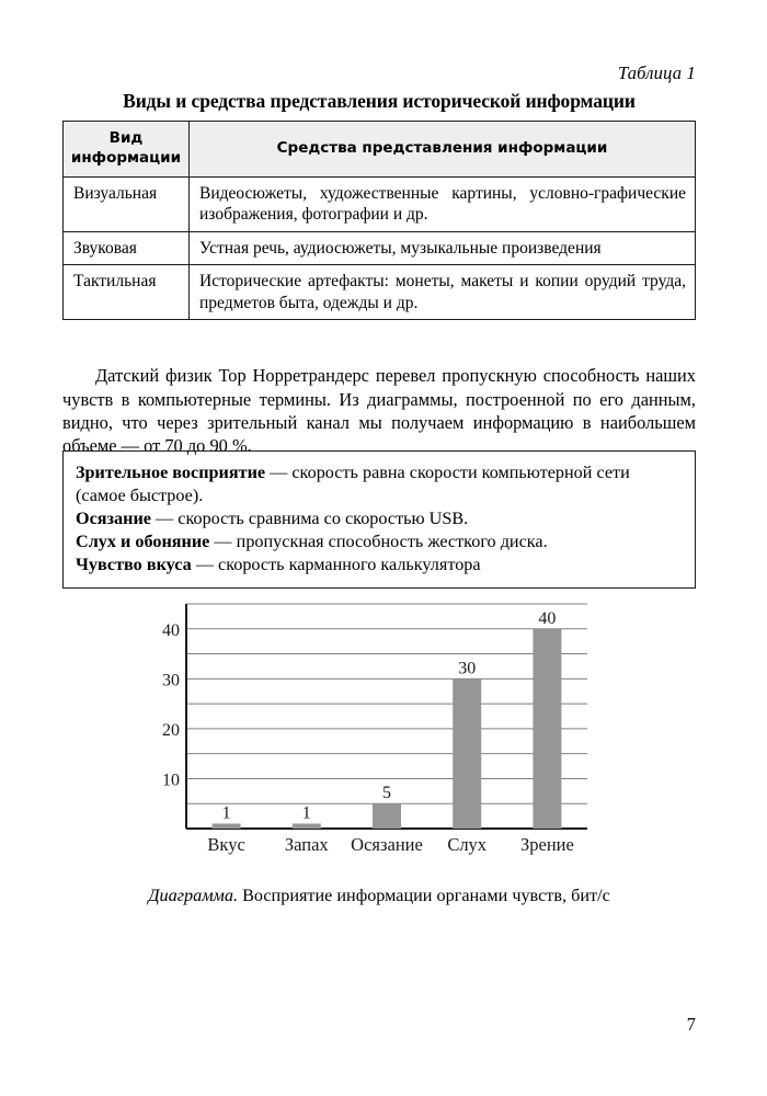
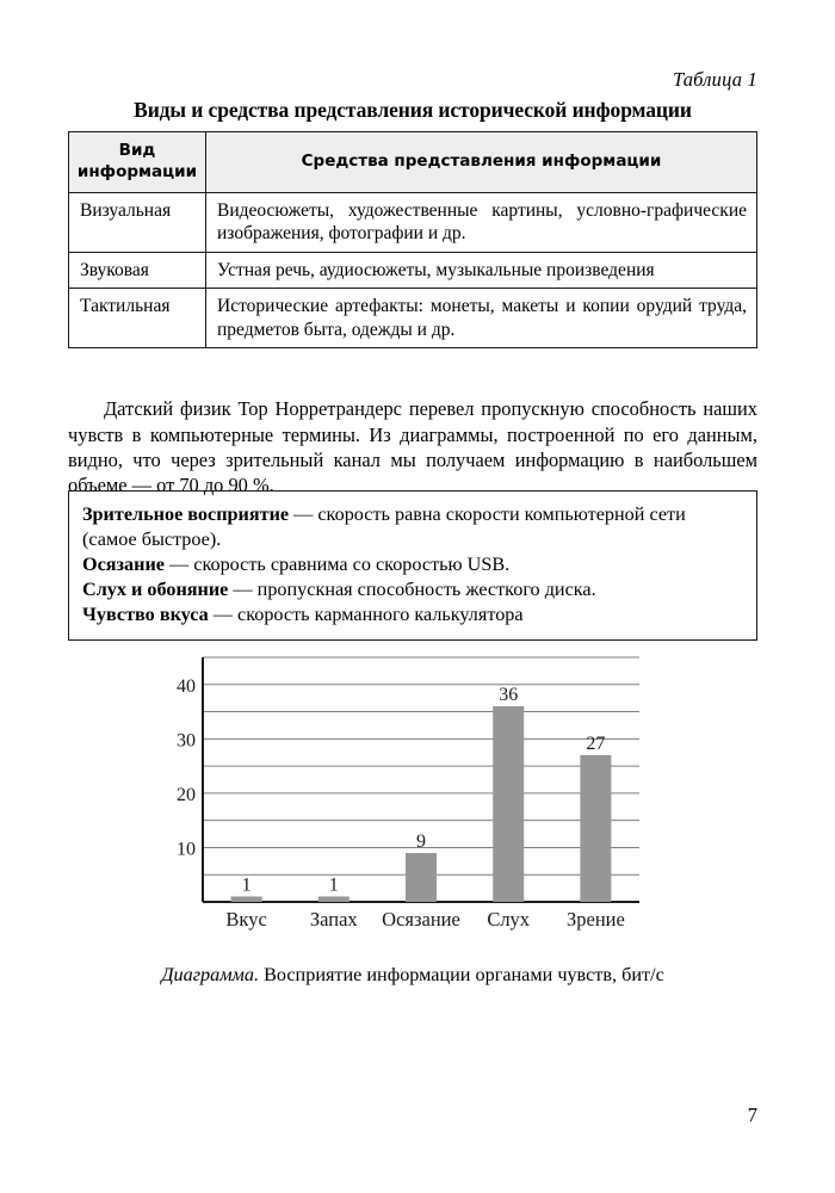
Осязание: 5 -> 9
Слух: 30 -> 36
Зрение: 40 -> 27
